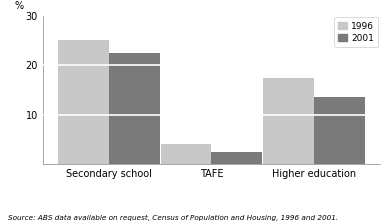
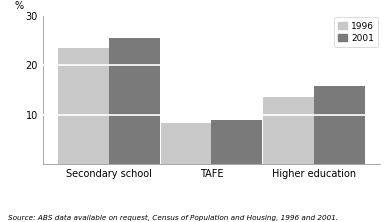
1996/Secondary school: 25.0 -> 23.5
2001/Secondary school: 22.5 -> 25.5
1996/TAFE: 4.0 -> 8.3
2001/TAFE: 2.5 -> 9.0
1996/Higher education: 17.5 -> 13.5
2001/Higher education: 13.5 -> 15.7
